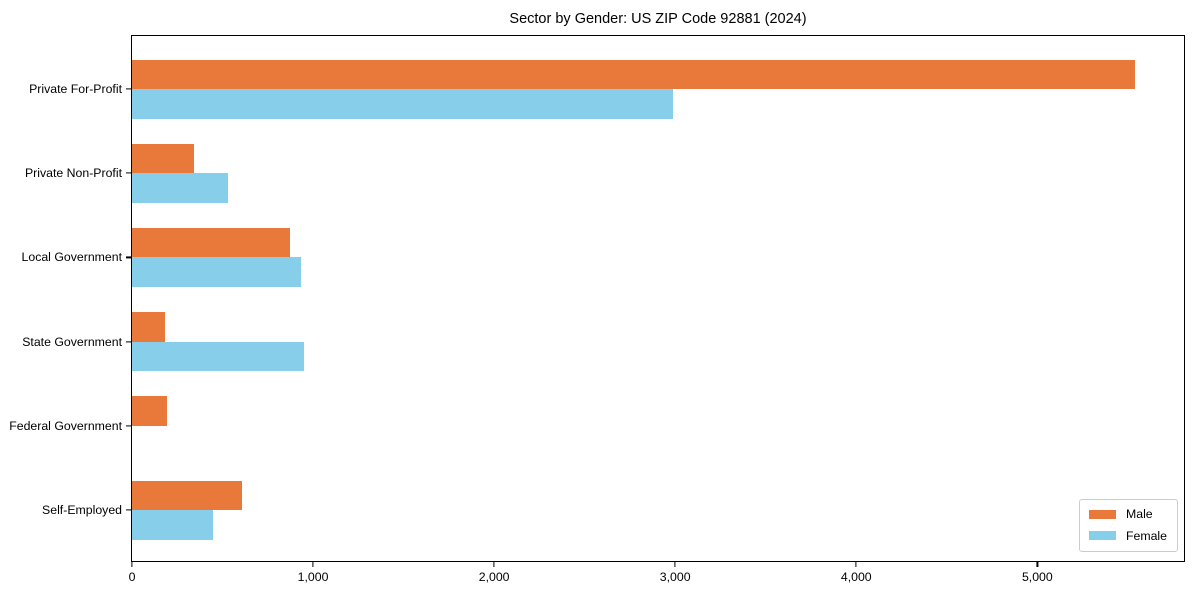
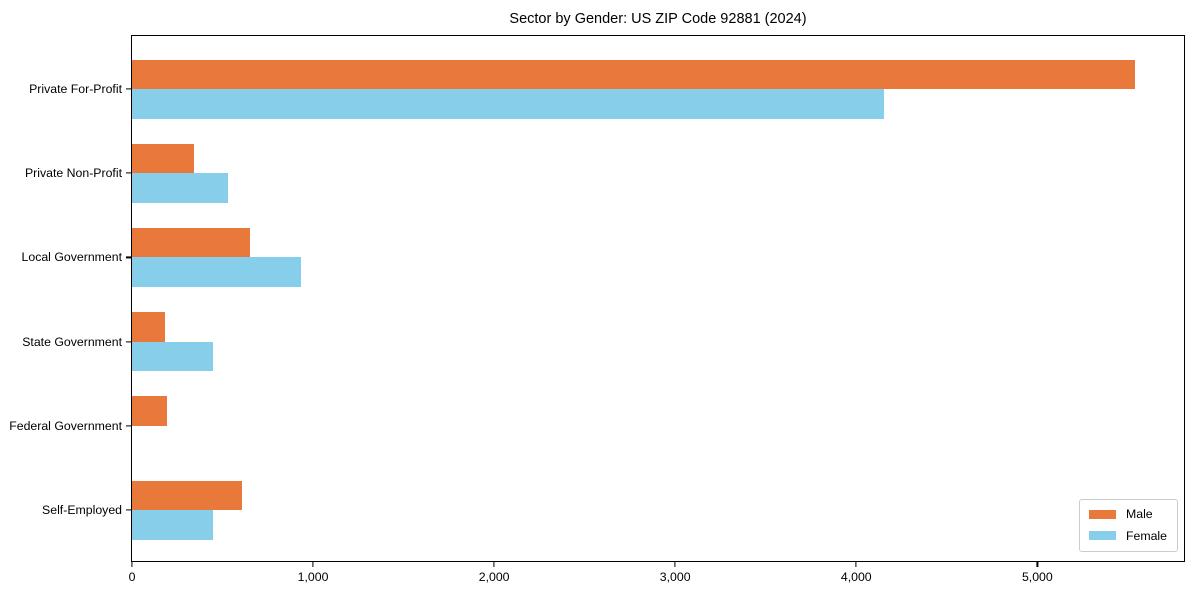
Female/Private For-Profit: 2990 -> 4160
Male/Local Government: 870 -> 650
Female/State Government: 950 -> 440
